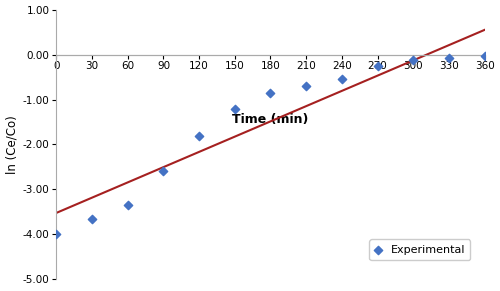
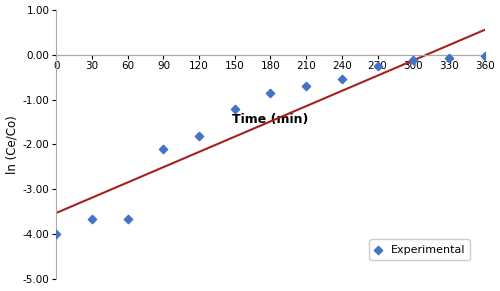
60: -3.35 -> -3.65
90: -2.60 -> -2.10
